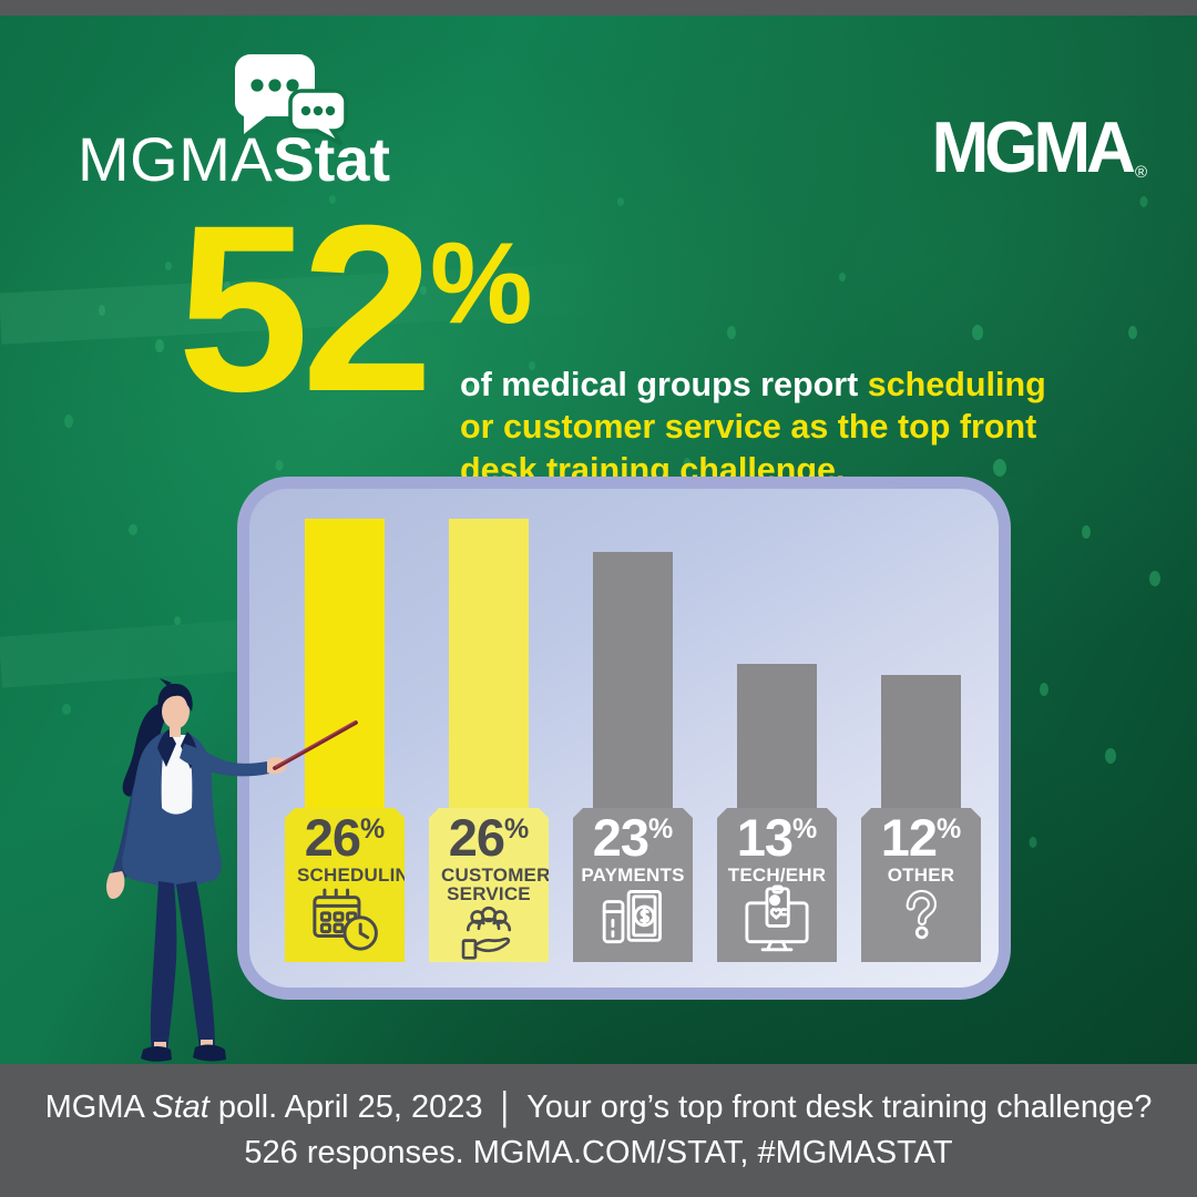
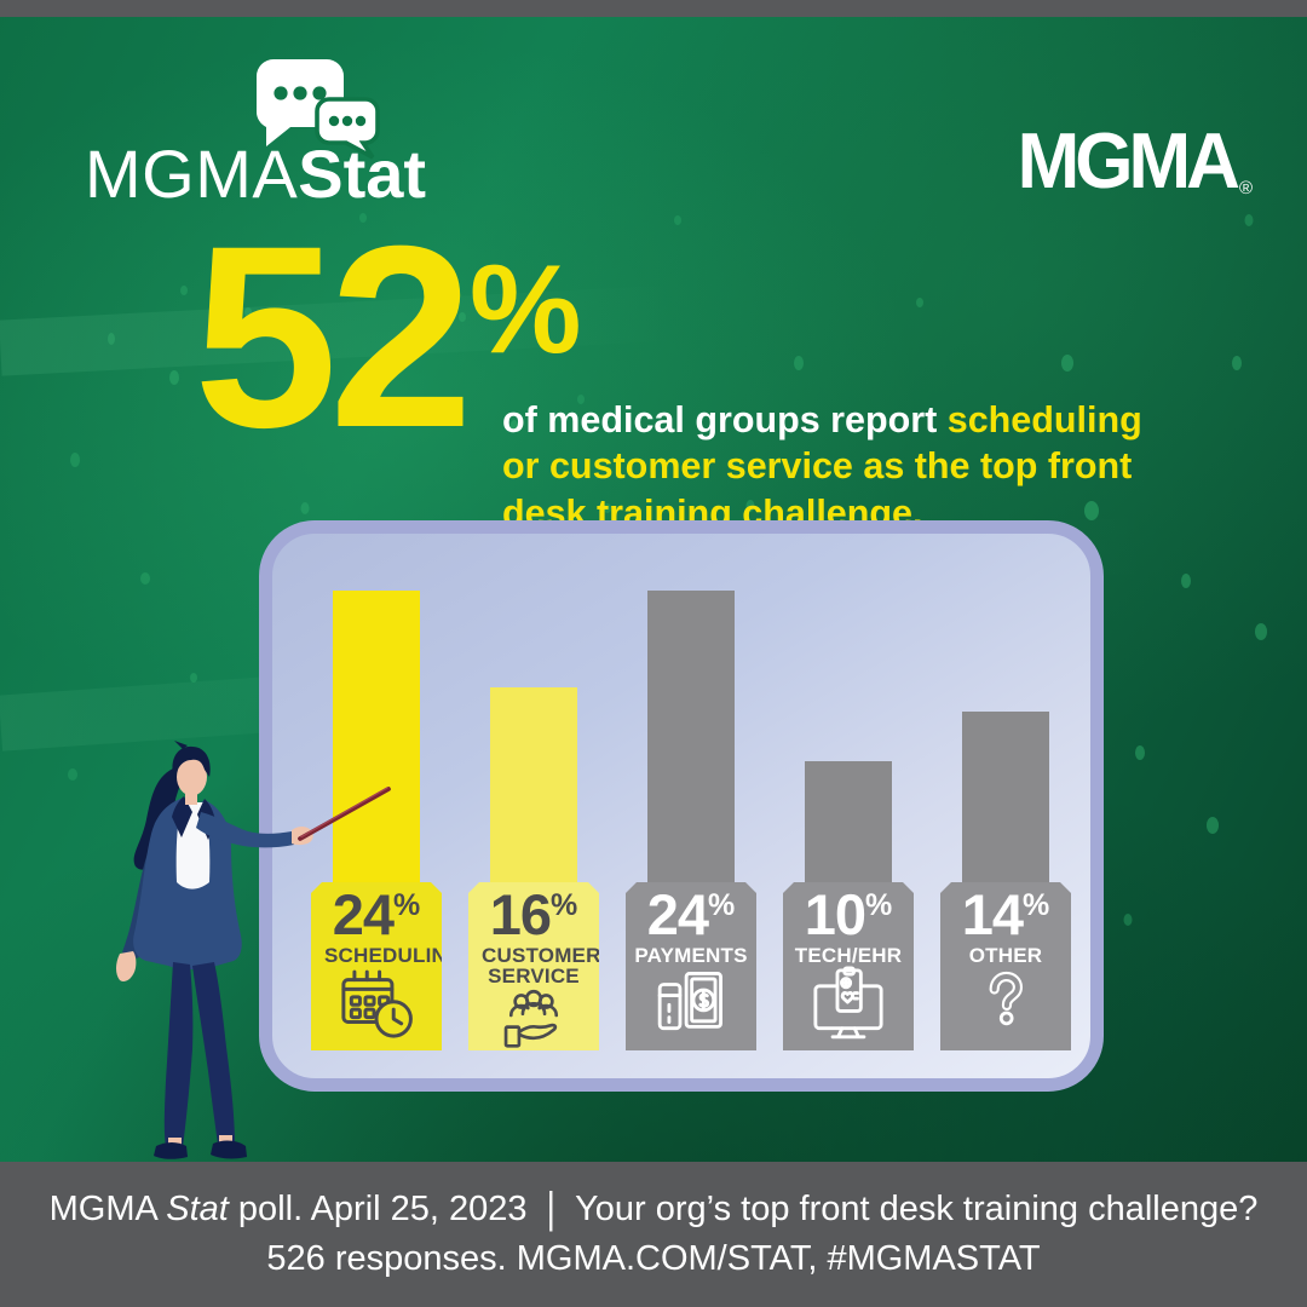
SCHEDULING: 26 -> 24
CUSTOMER SERVICE: 26 -> 16
PAYMENTS: 23 -> 24
TECH/EHR: 13 -> 10
OTHER: 12 -> 14
